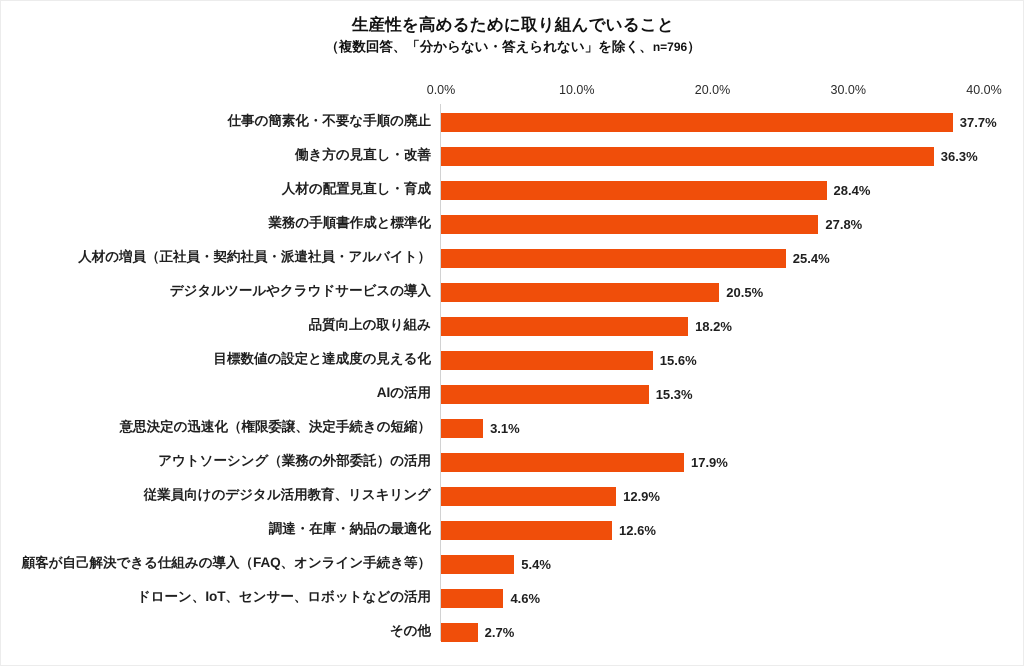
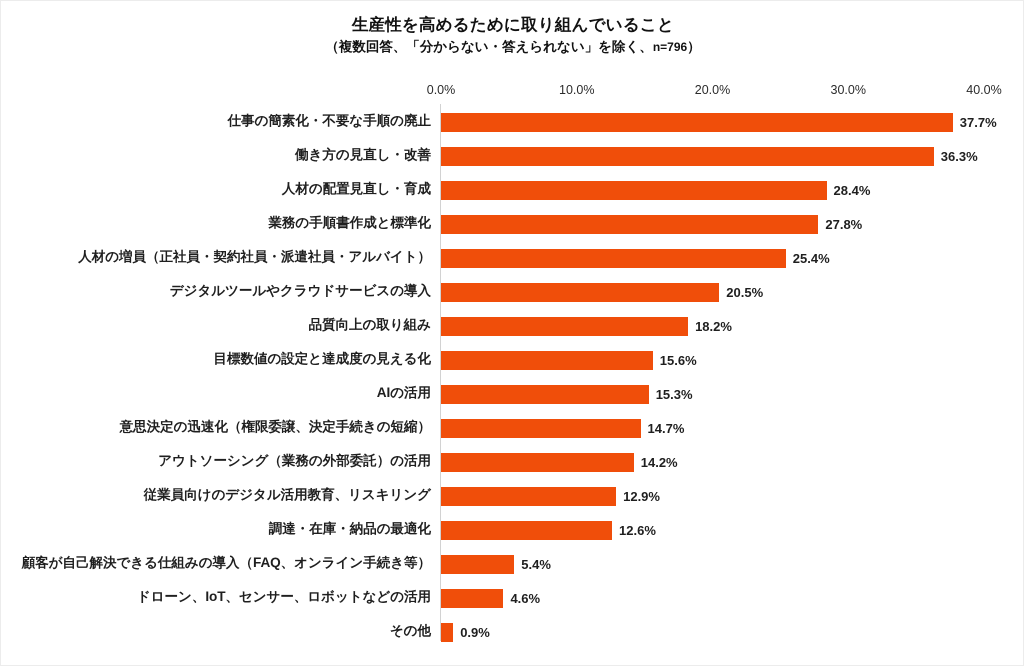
意思決定の迅速化（権限委譲、決定手続きの短縮）: 3.1% -> 14.7%
アウトソーシング（業務の外部委託）の活用: 17.9% -> 14.2%
その他: 2.7% -> 0.9%
